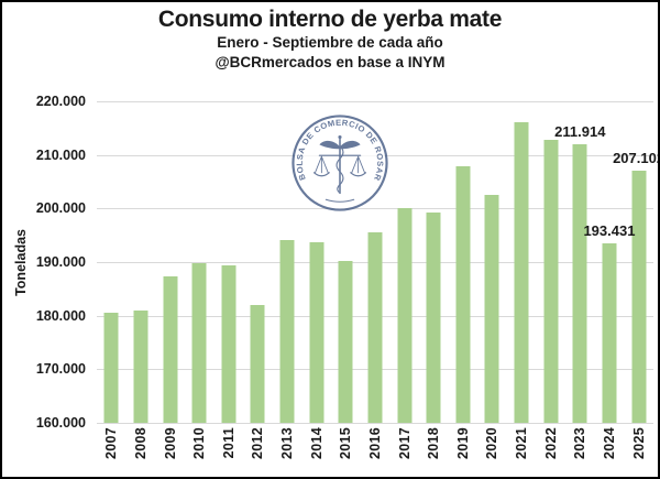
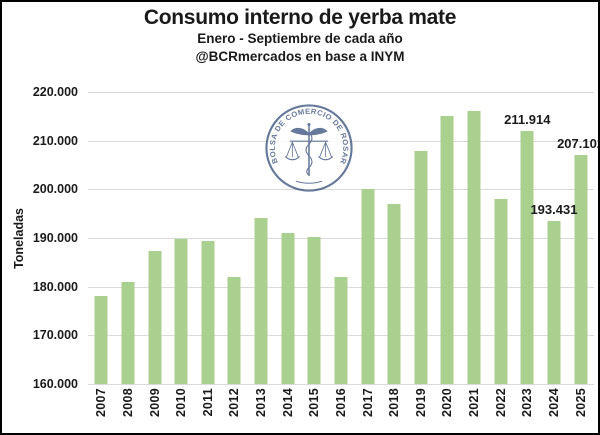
2007: 180000 -> 178000
2014: 194000 -> 191000
2016: 196000 -> 182000
2018: 199000 -> 197000
2020: 203000 -> 215000
2022: 213000 -> 198000
